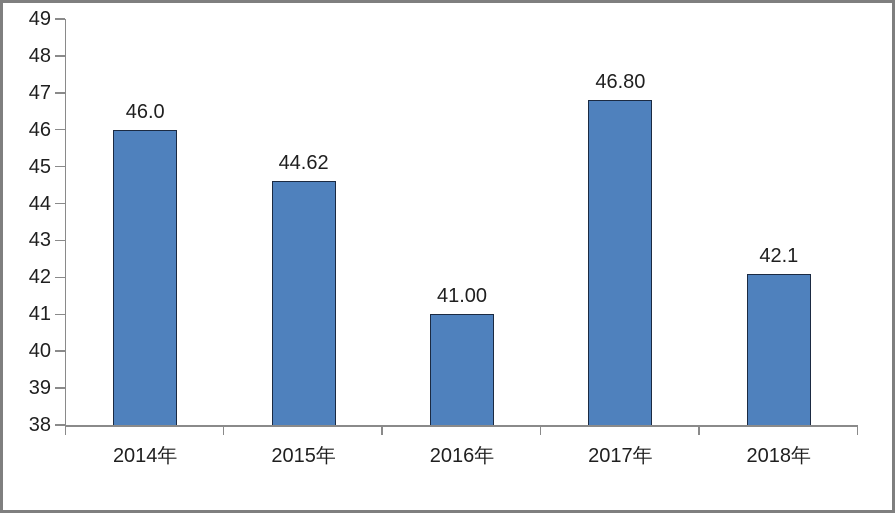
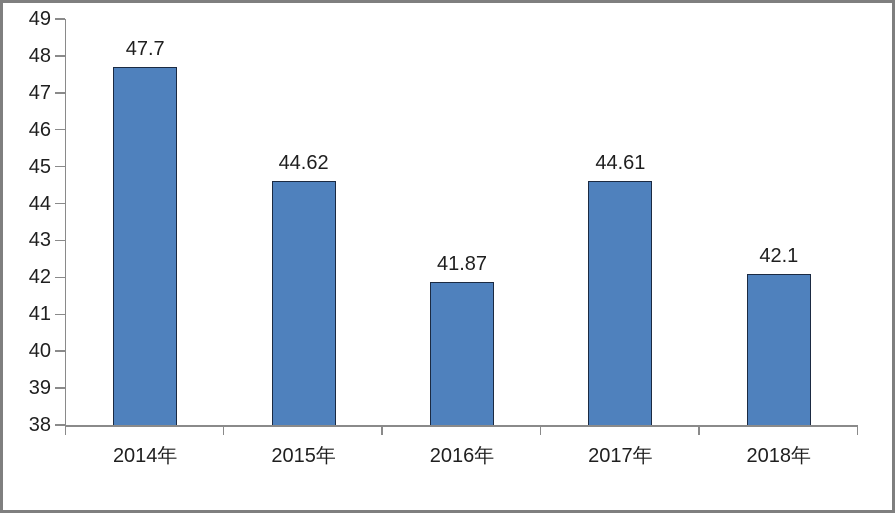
2014年: 46.0 -> 47.7
2016年: 41.00 -> 41.87
2017年: 46.80 -> 44.61
